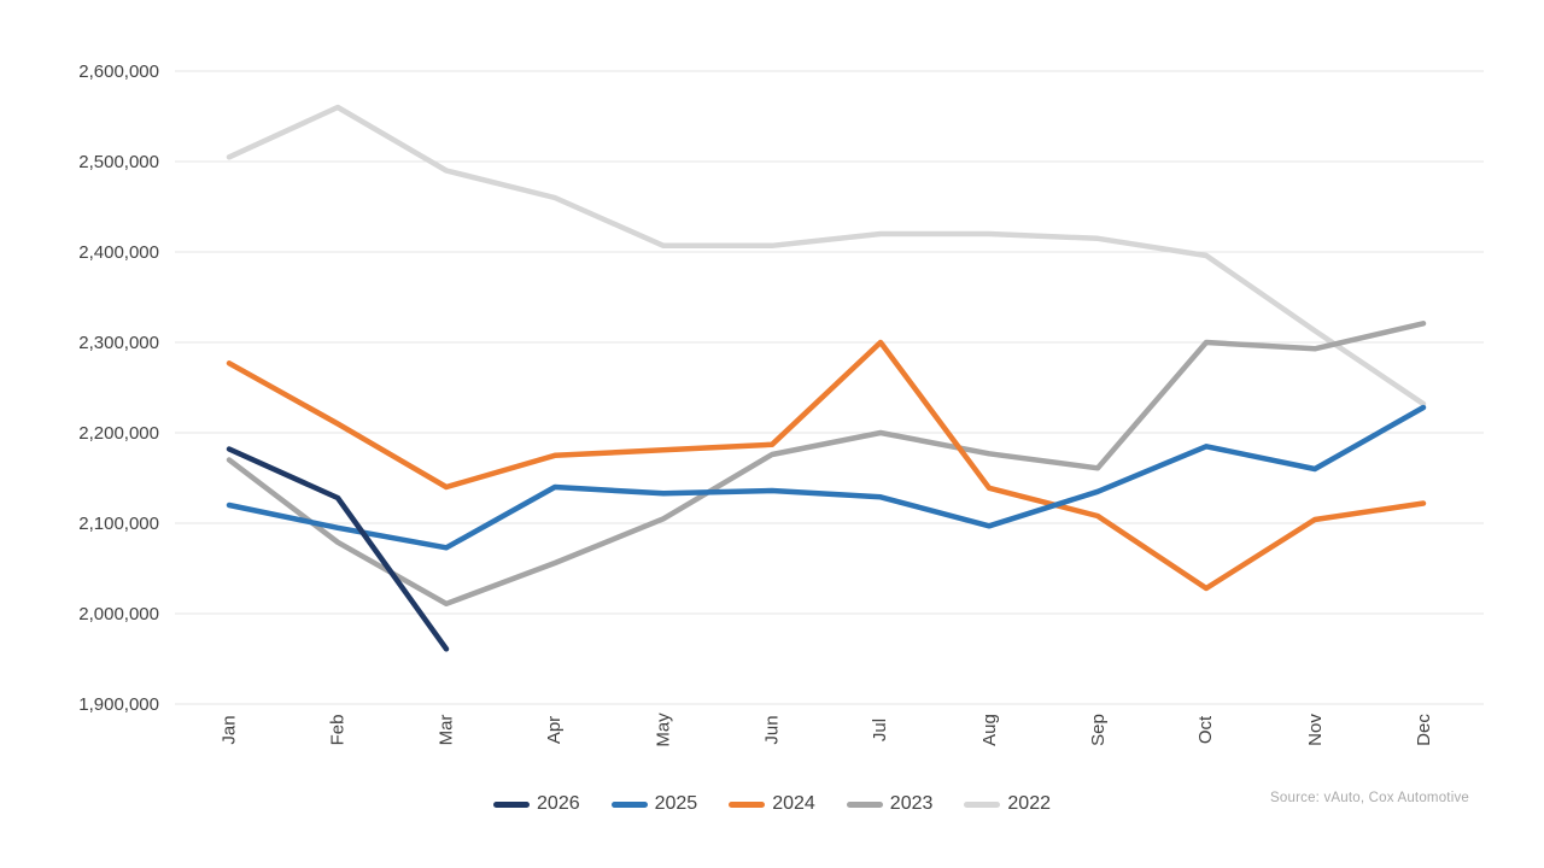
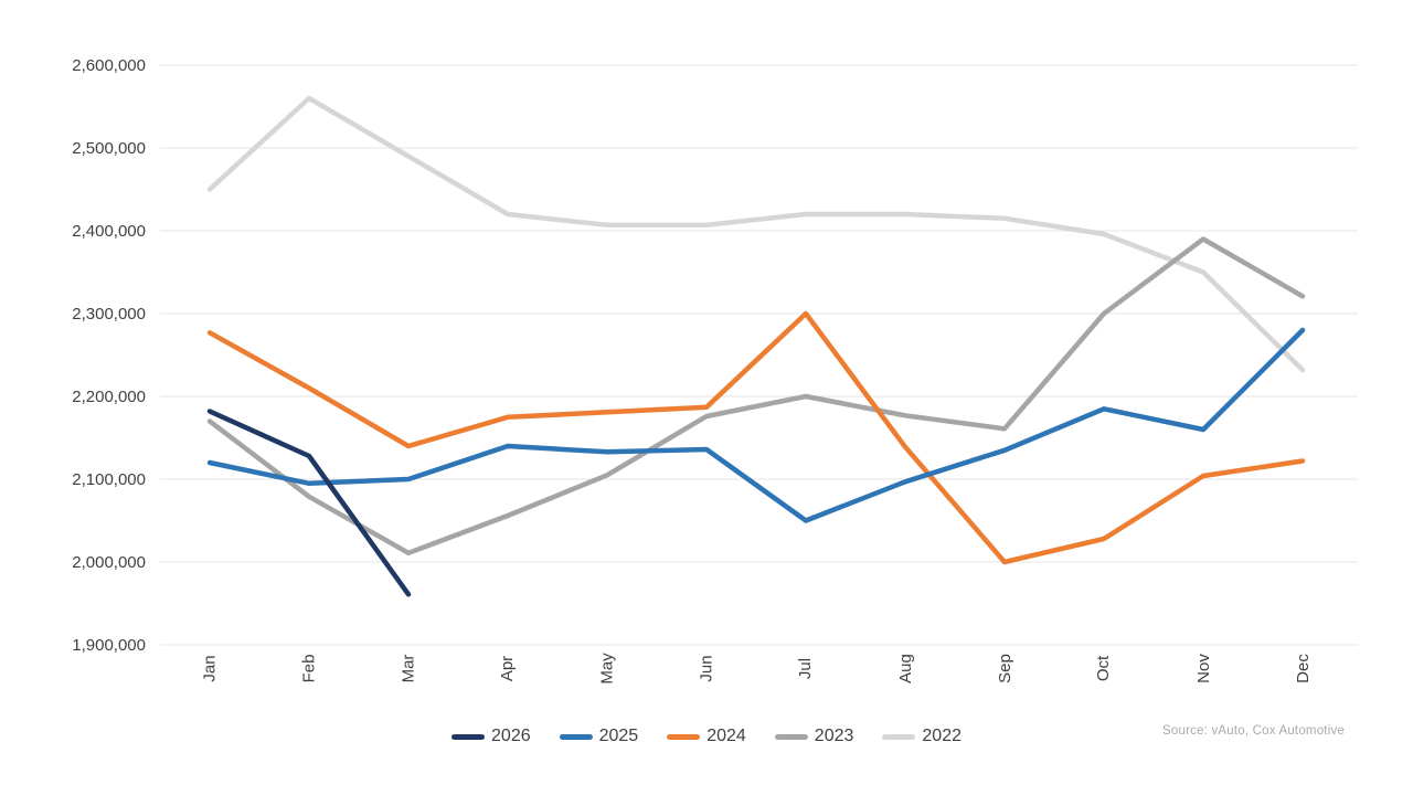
2022/Jan: 2500000 -> 2450000
2025/Mar: 2070000 -> 2100000
2022/Apr: 2460000 -> 2420000
2025/Jul: 2130000 -> 2050000
2024/Sep: 2110000 -> 2000000
2023/Nov: 2290000 -> 2390000
2022/Nov: 2310000 -> 2350000
2025/Dec: 2230000 -> 2280000
